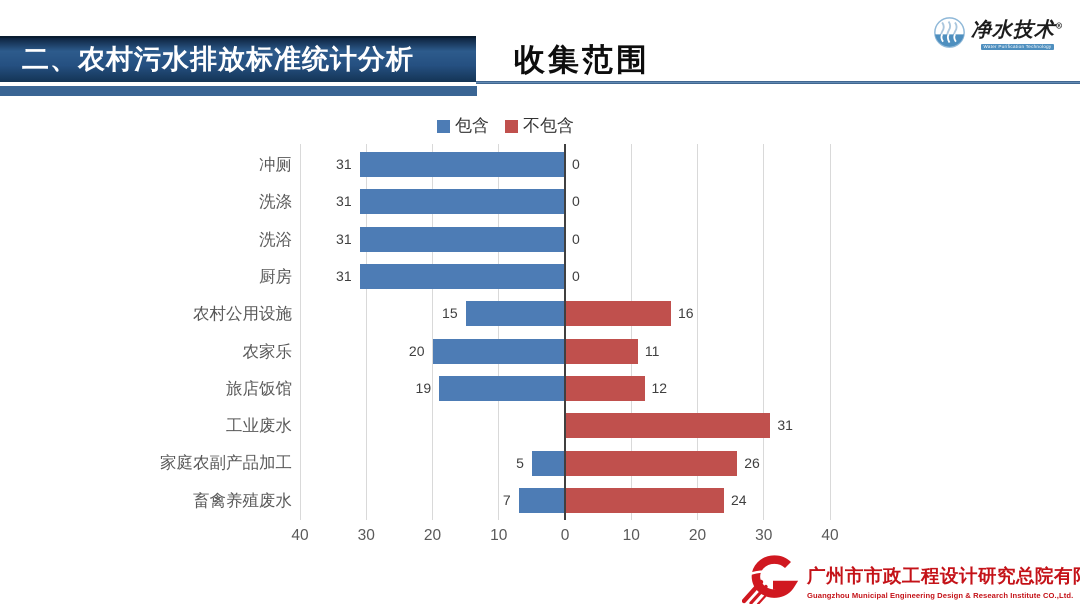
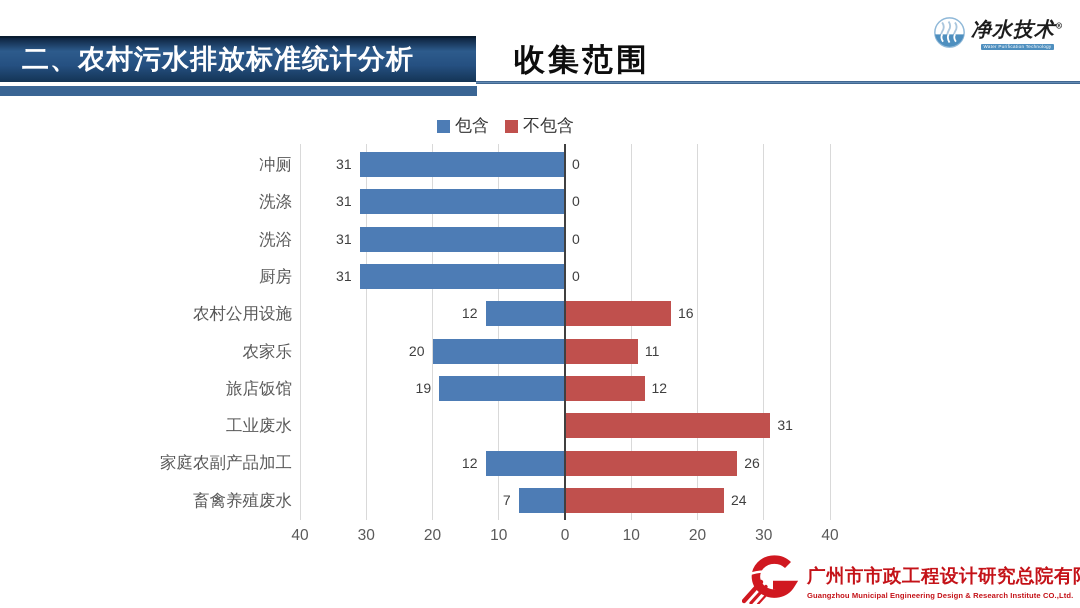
包含/农村公用设施: 15 -> 12
包含/家庭农副产品加工: 5 -> 12
